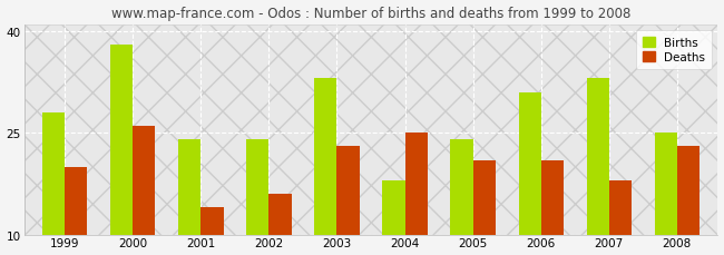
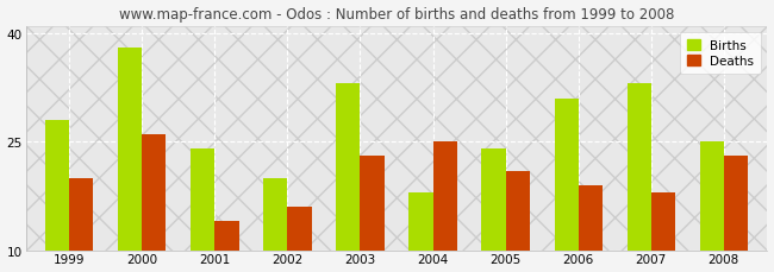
Births/2002: 24 -> 20
Deaths/2006: 21 -> 19
